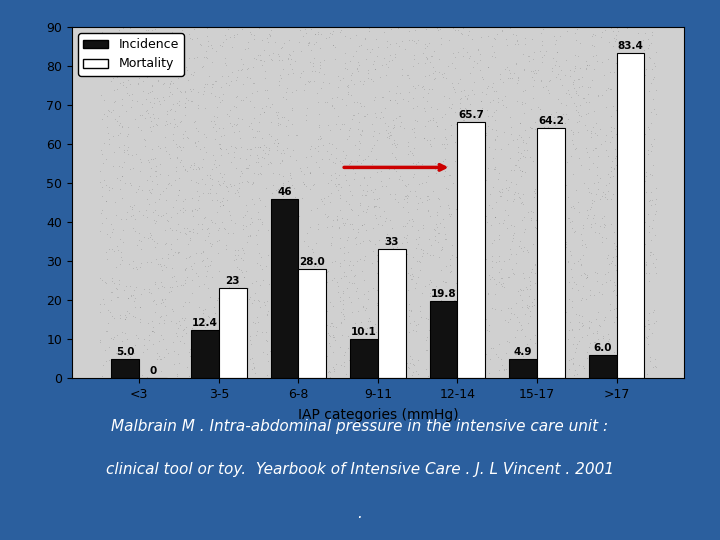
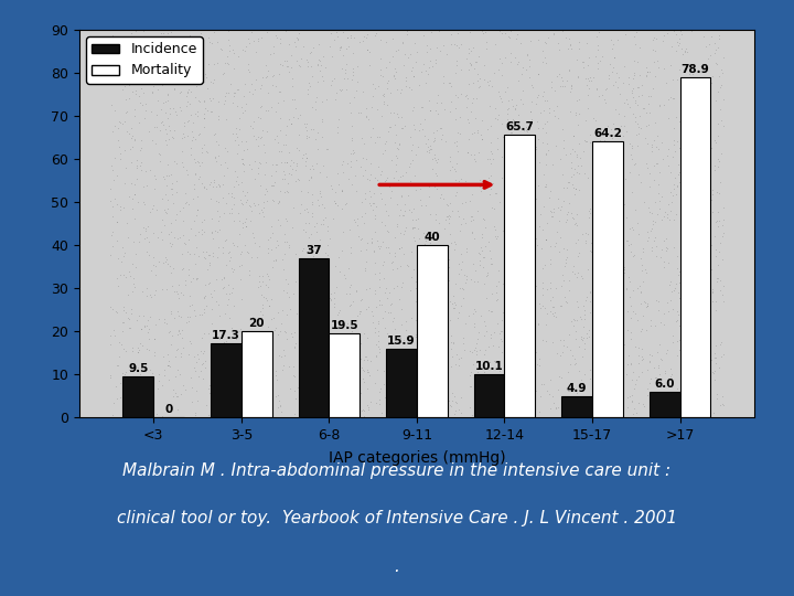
Incidence/<3: 5.0 -> 9.5
Incidence/3-5: 12.4 -> 17.3
Mortality/3-5: 23 -> 20
Incidence/6-8: 46 -> 37
Mortality/6-8: 28.0 -> 19.5
Incidence/9-11: 10.1 -> 15.9
Mortality/9-11: 33 -> 40
Incidence/12-14: 19.8 -> 10.1
Mortality/>17: 83.4 -> 78.9
